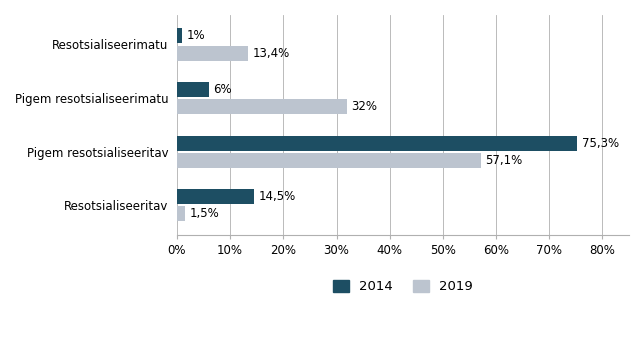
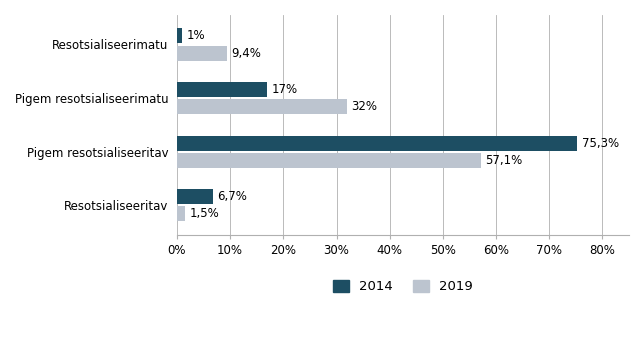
2019/Resotsialiseerimatu: 13,4% -> 9,4%
2014/Pigem resotsialiseerimatu: 6% -> 17%
2014/Resotsialiseeritav: 14,5% -> 6,7%
